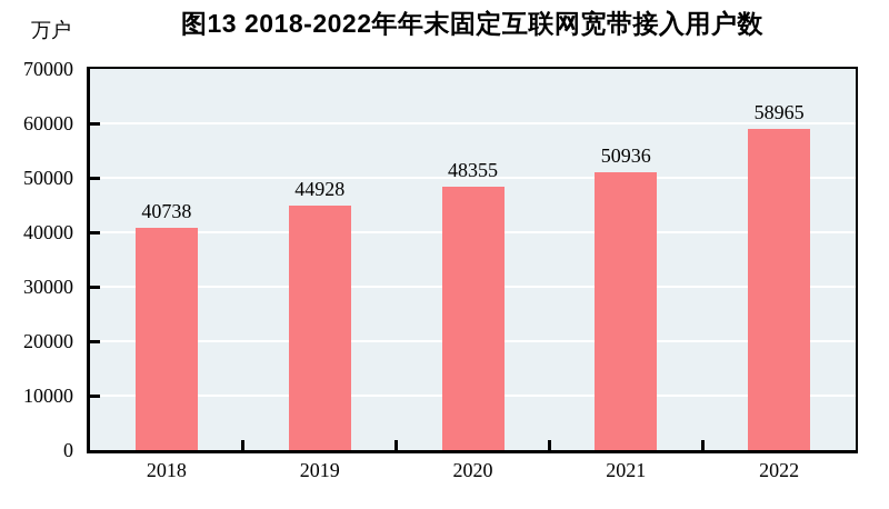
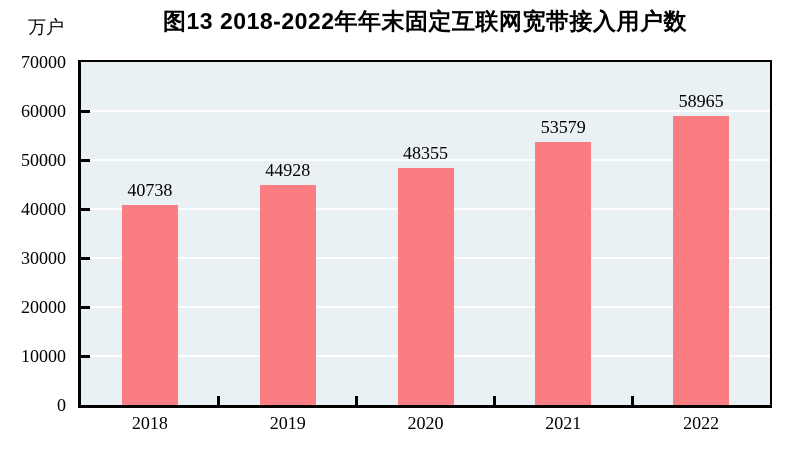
2021: 50936 -> 53579
